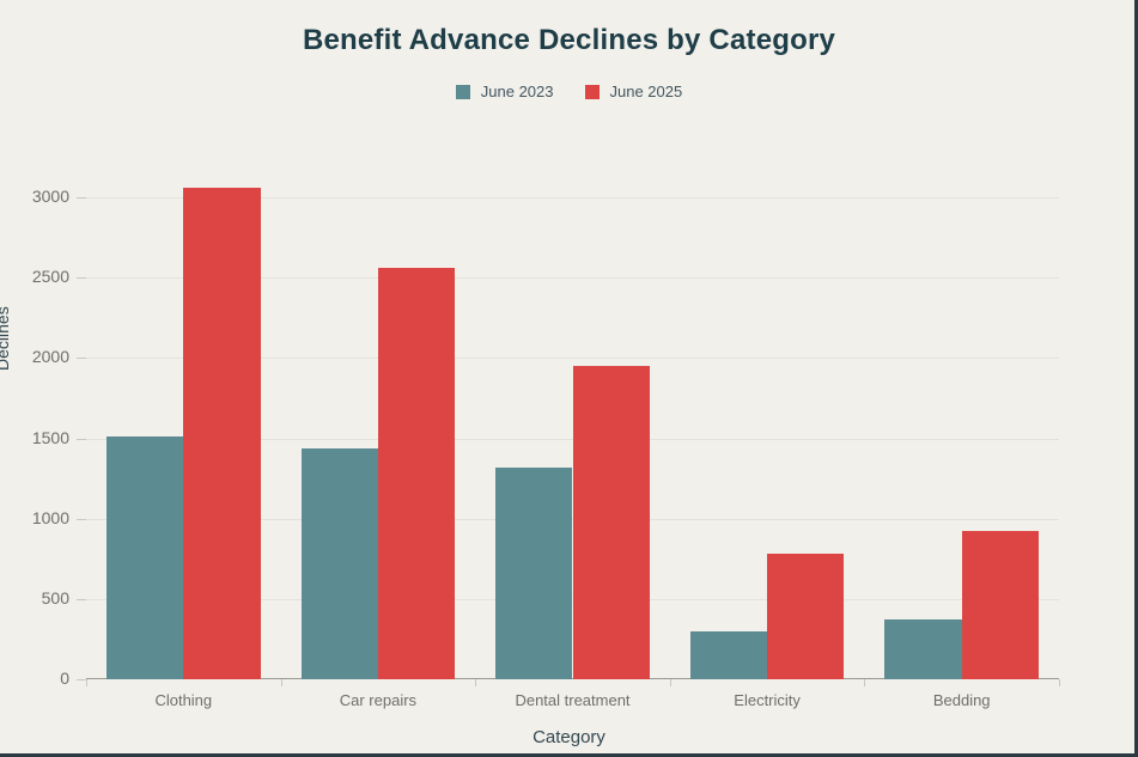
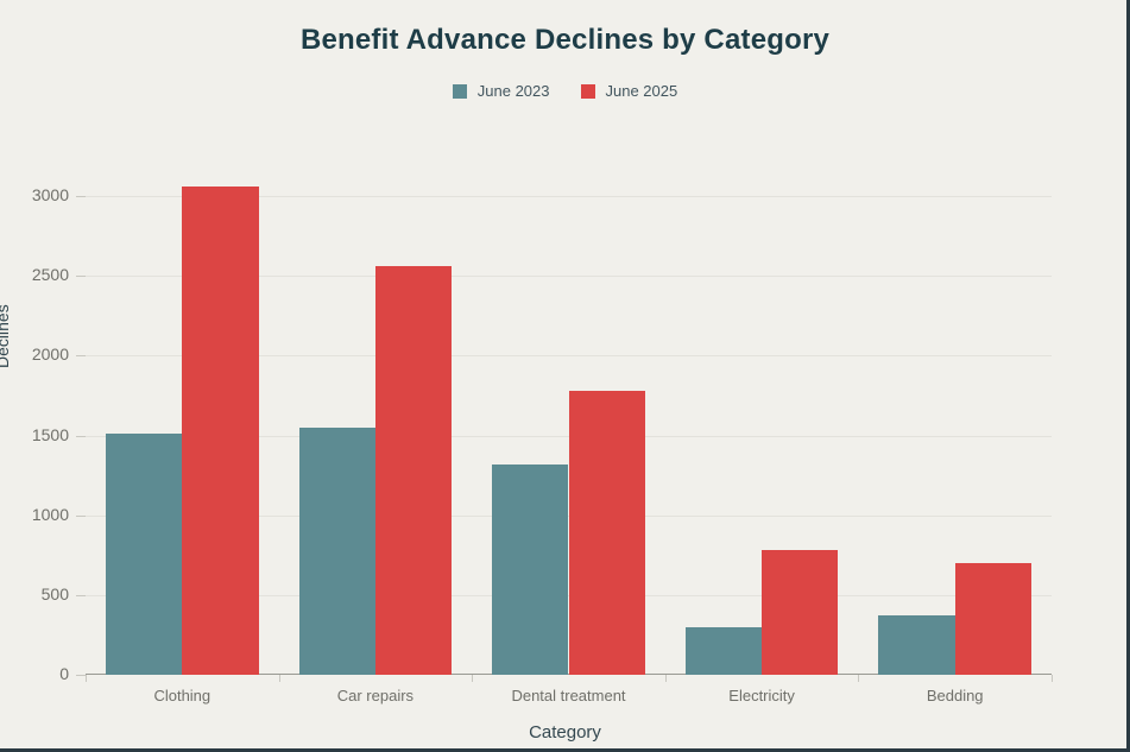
June 2023/Car repairs: 1440 -> 1550
June 2025/Dental treatment: 1950 -> 1780
June 2025/Bedding: 920 -> 700
